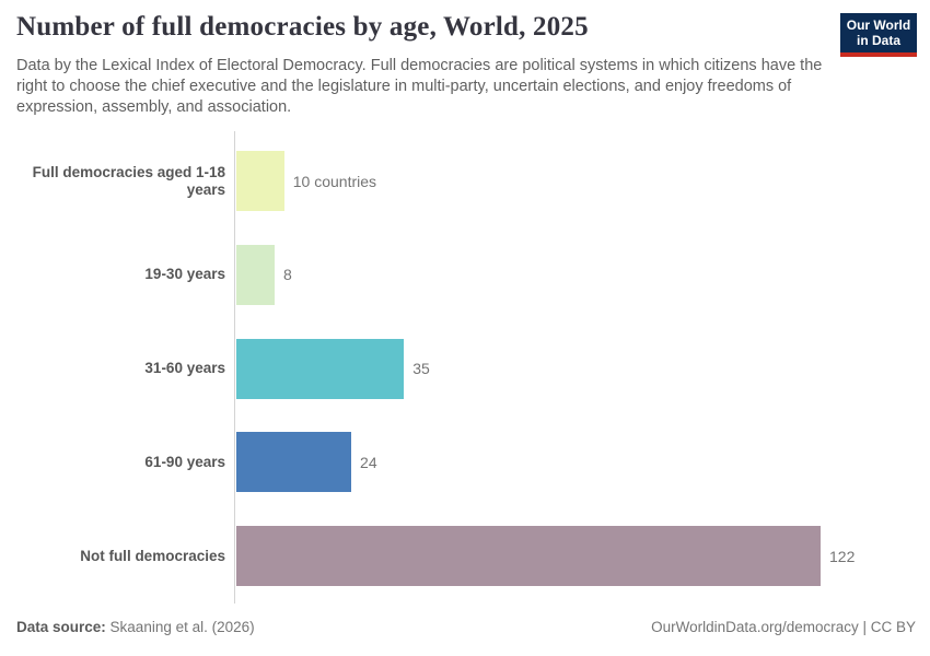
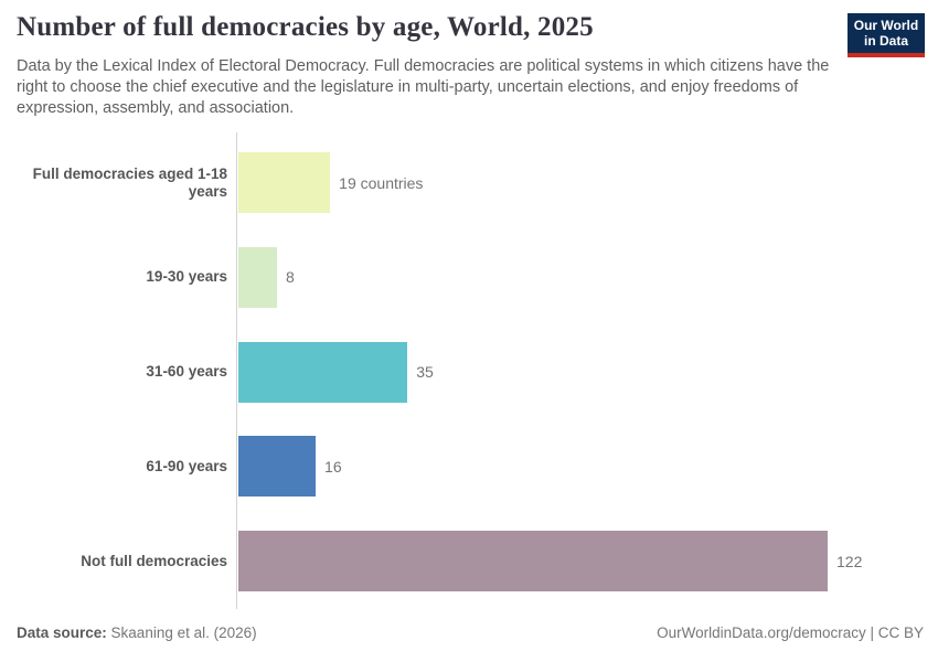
Full democracies aged 1-18 years: 10 -> 19
61-90 years: 24 -> 16
